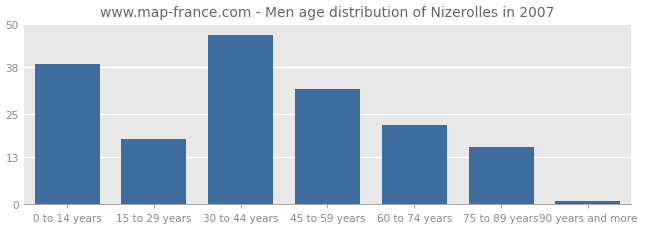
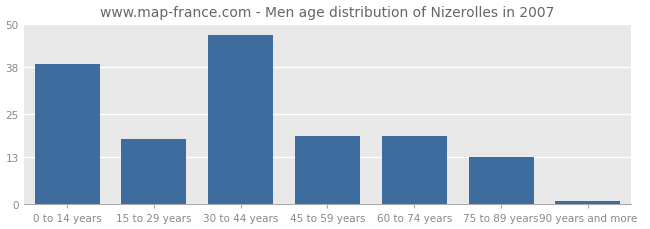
45 to 59 years: 32 -> 19
60 to 74 years: 22 -> 19
75 to 89 years: 16 -> 13
